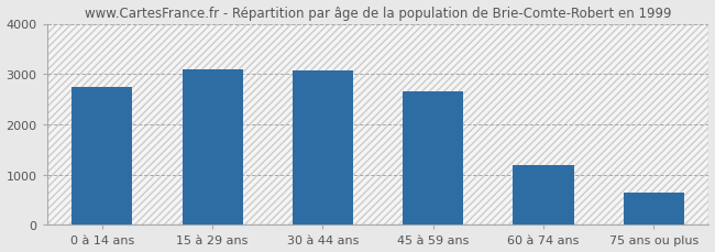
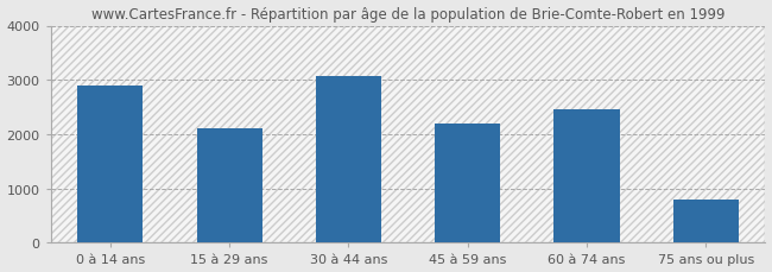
0 à 14 ans: 2750 -> 2900
15 à 29 ans: 3100 -> 2100
45 à 59 ans: 2650 -> 2200
60 à 74 ans: 1190 -> 2450
75 ans ou plus: 650 -> 800
